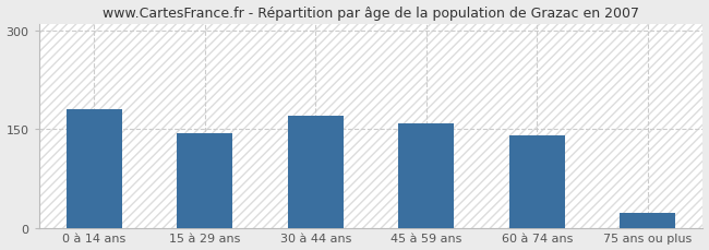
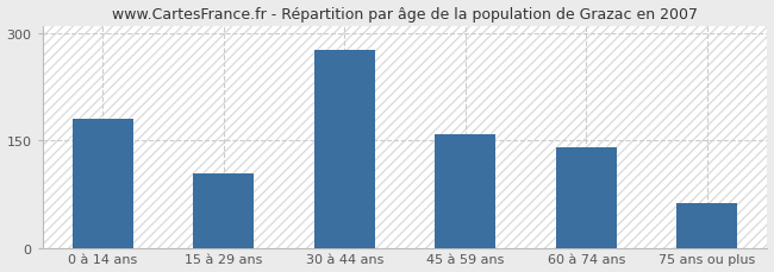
15 à 29 ans: 144 -> 104
30 à 44 ans: 170 -> 276
75 ans ou plus: 22 -> 62
